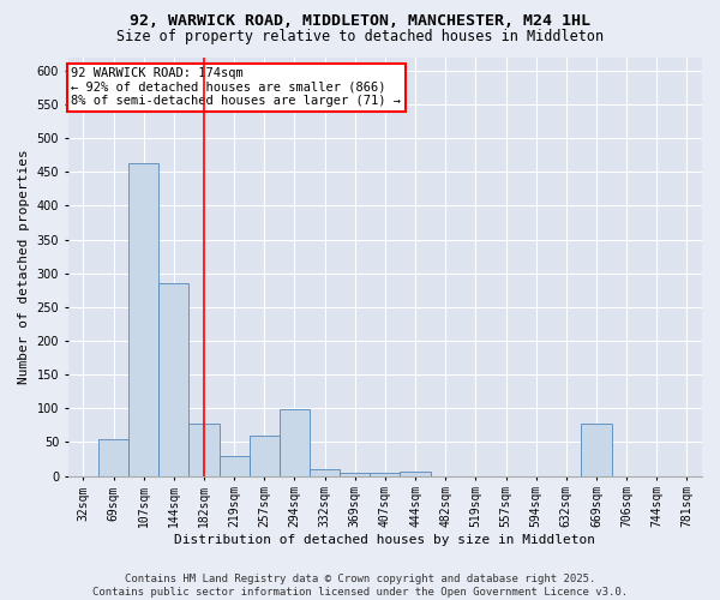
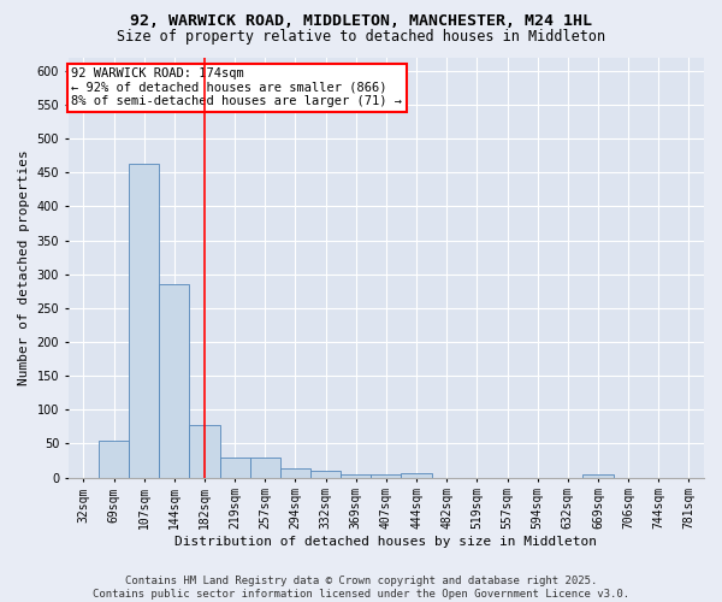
257sqm: 60 -> 30
294sqm: 98 -> 14
669sqm: 78 -> 5
